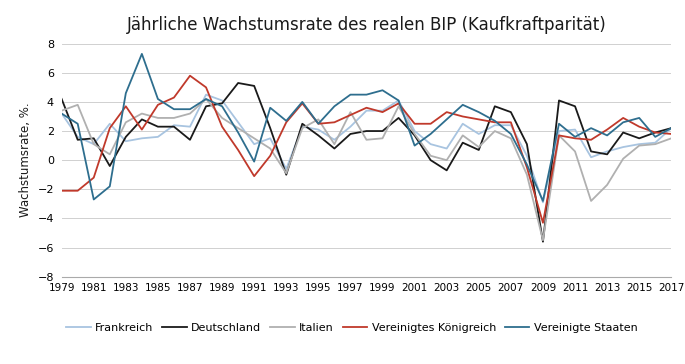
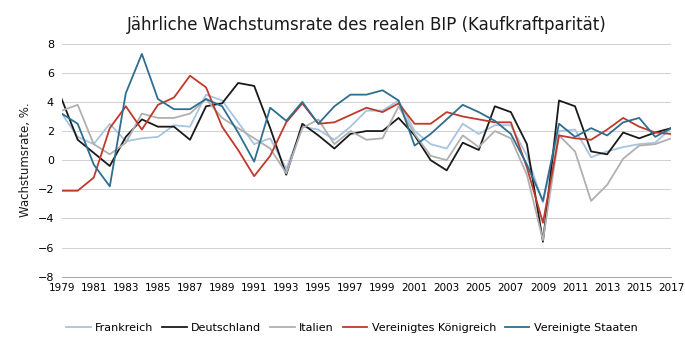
Deutschland/1981: 1.5 -> 0.5
Vereinigte Staaten/1981: -2.7 -> -0.3
Italien/1983: 2.6 -> 1.2
Italien/1997: 3.3 -> 2.0
